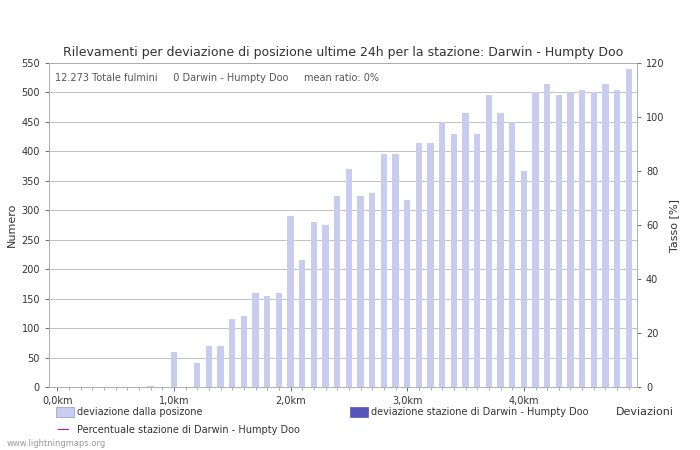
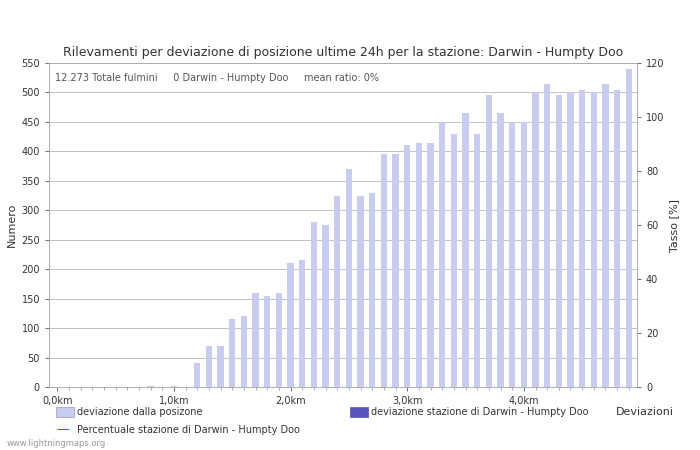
1,0km: 60 -> 2
2,0km: 290 -> 210
3,0km: 318 -> 410
4,0km: 366 -> 450
